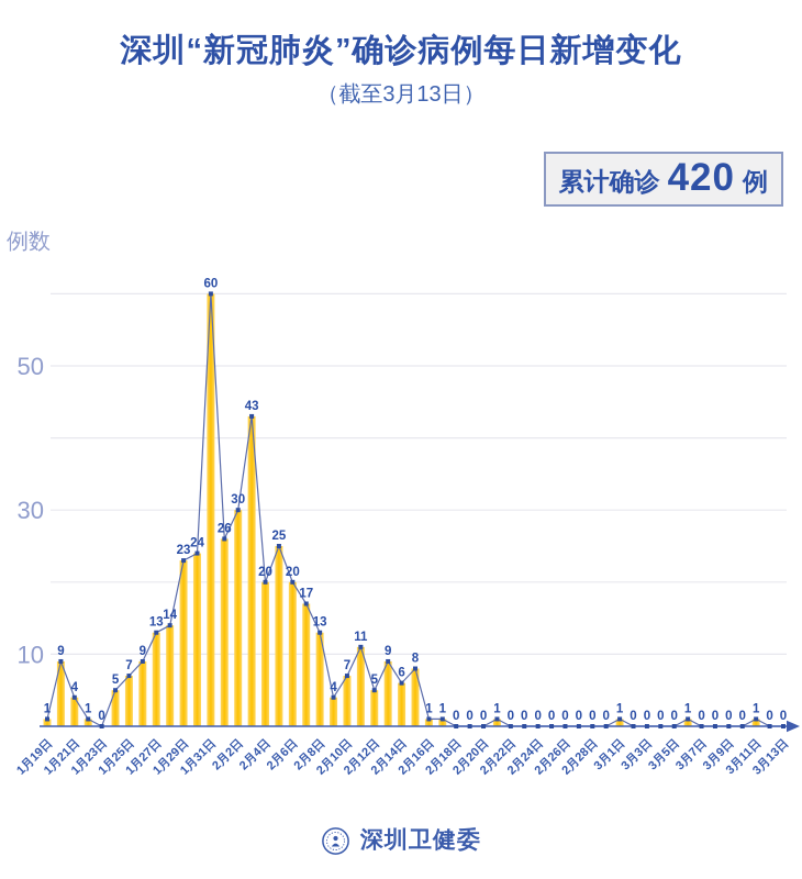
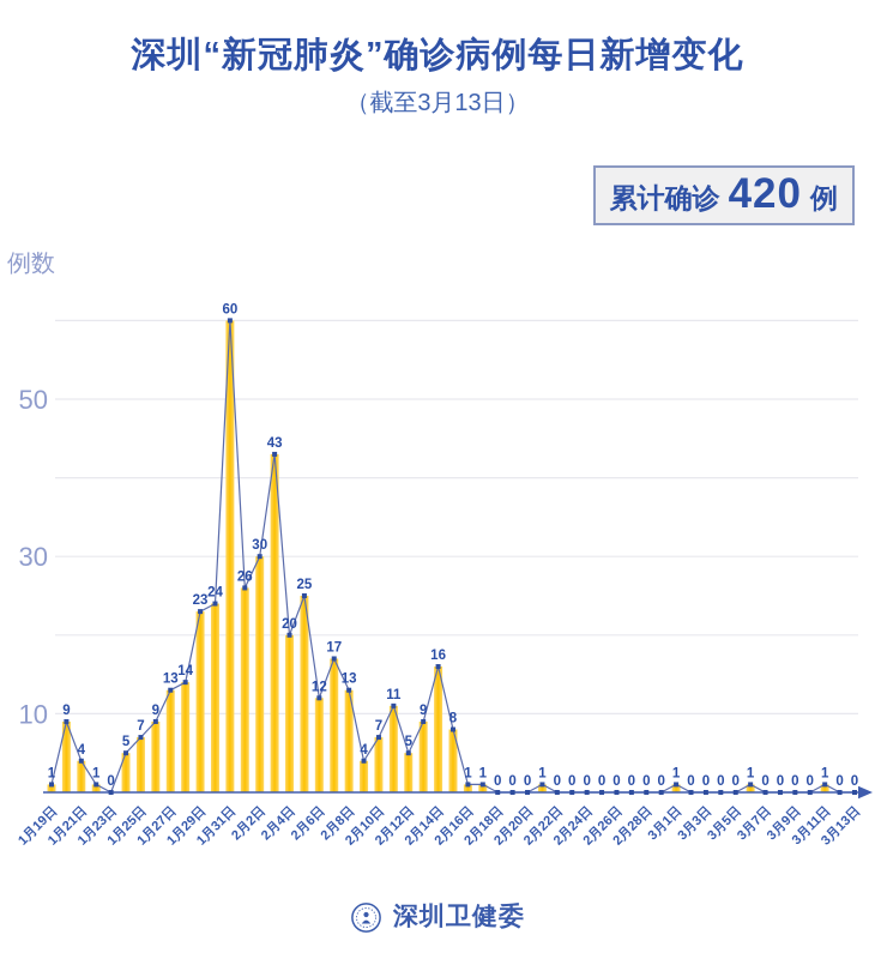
2月6日: 20 -> 12
2月14日: 6 -> 16
